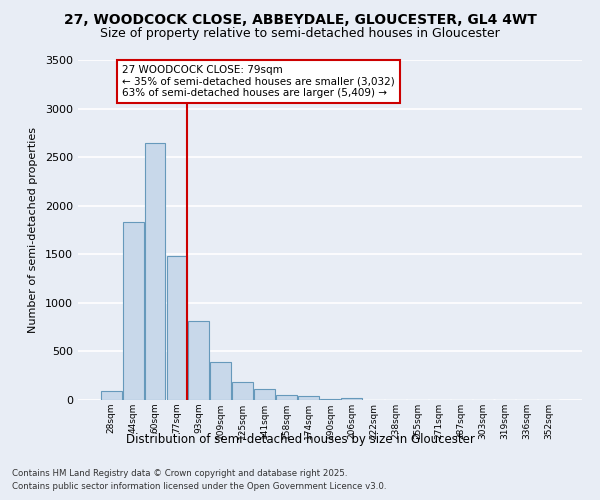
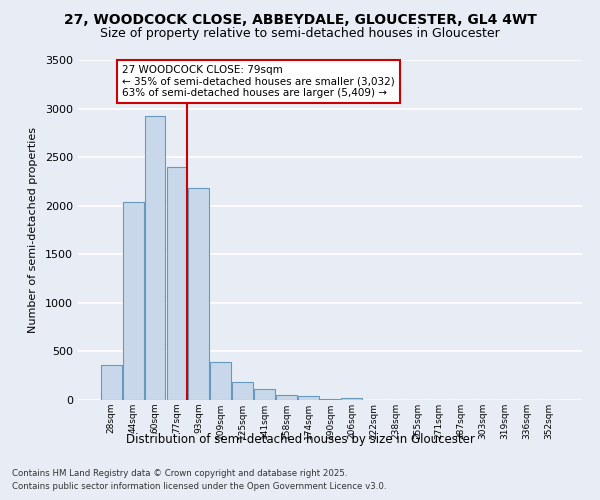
28sqm: 100 -> 360
44sqm: 1830 -> 2040
60sqm: 2650 -> 2920
77sqm: 1480 -> 2400
93sqm: 810 -> 2180
